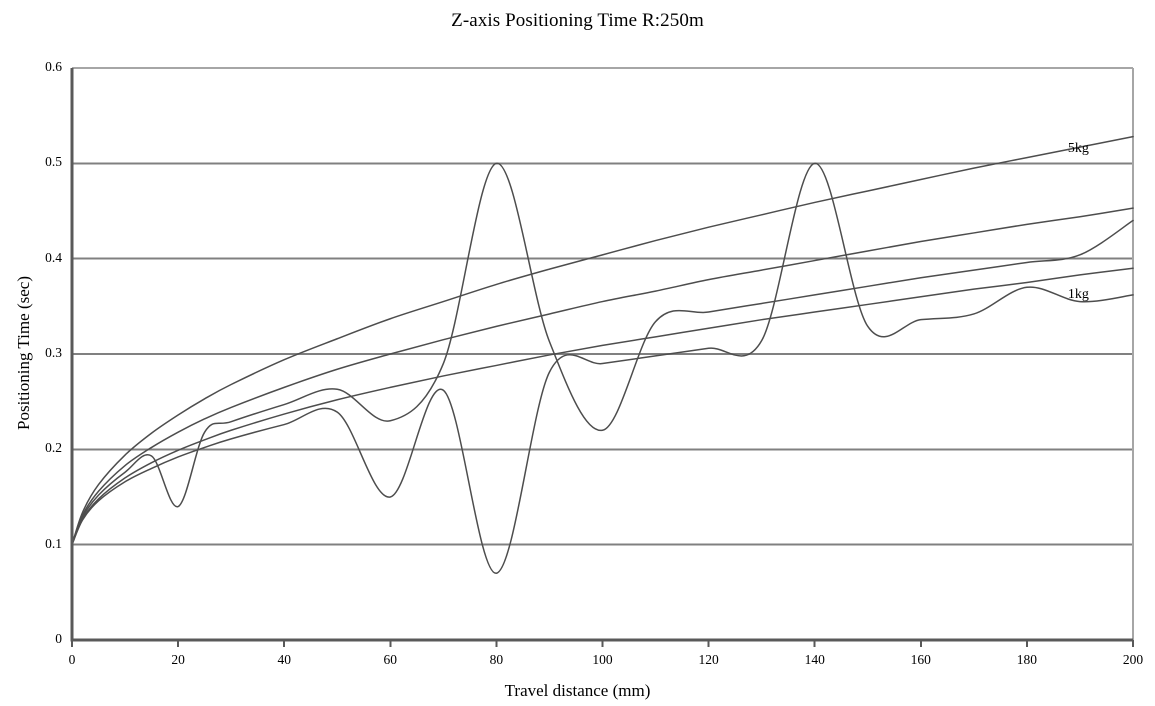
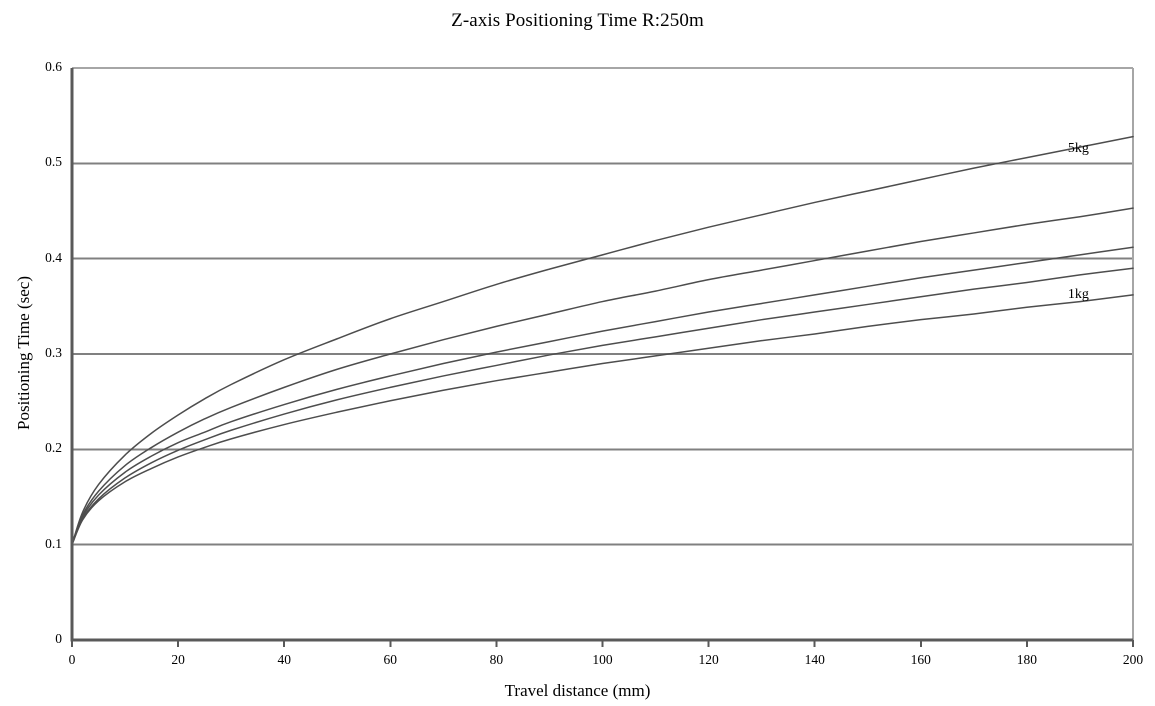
5kg/20: 0.14 -> 0.21
5kg/60: 0.23 -> 0.28
1kg/60: 0.15 -> 0.25
5kg/80: 0.50 -> 0.30
1kg/80: 0.07 -> 0.27
5kg/100: 0.22 -> 0.32
1kg/140: 0.50 -> 0.32
1kg/180: 0.37 -> 0.35
5kg/200: 0.44 -> 0.41
